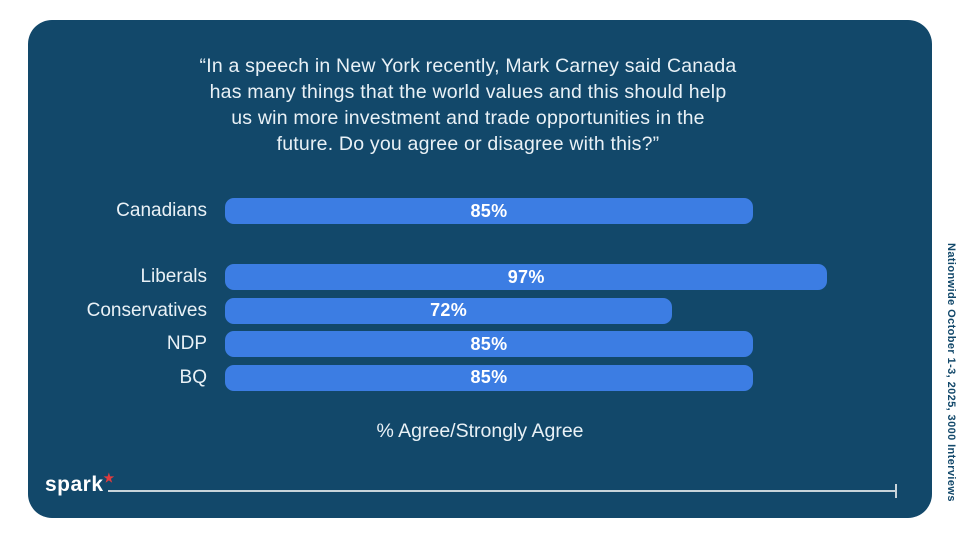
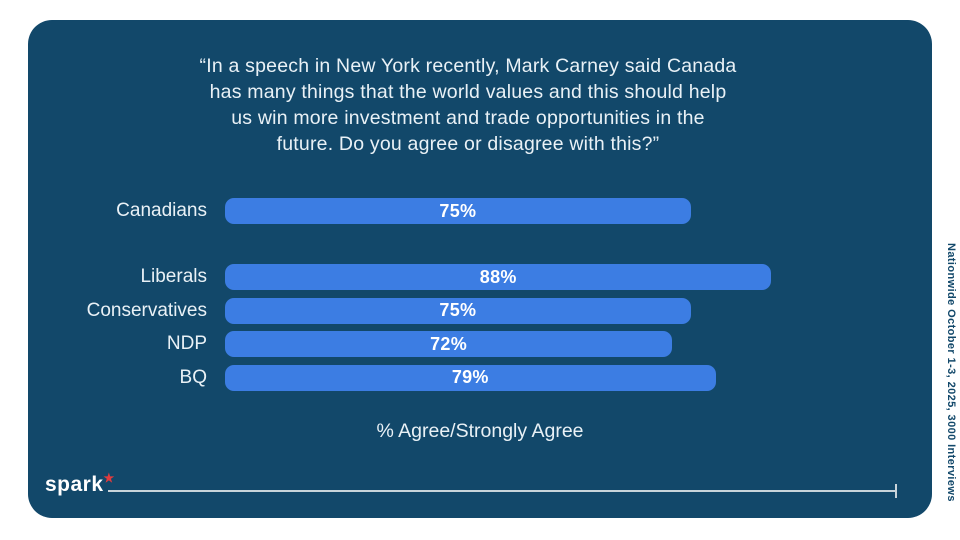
Canadians: 85% -> 75%
Liberals: 97% -> 88%
Conservatives: 72% -> 75%
NDP: 85% -> 72%
BQ: 85% -> 79%
